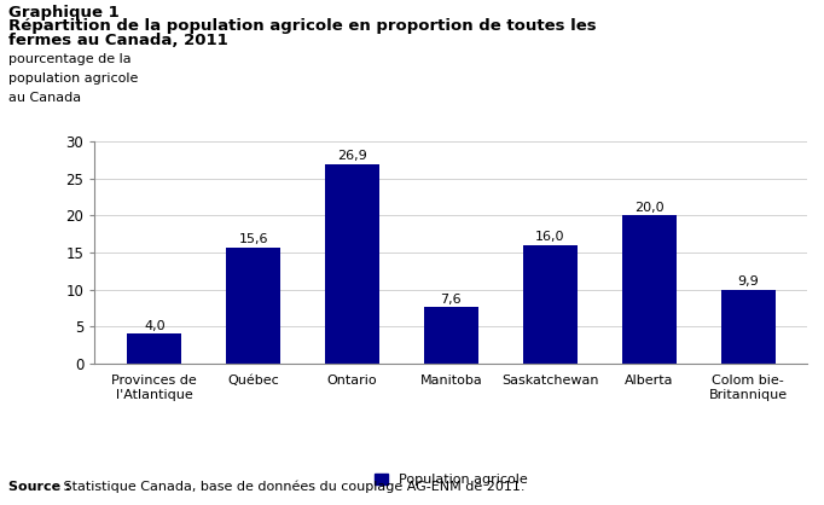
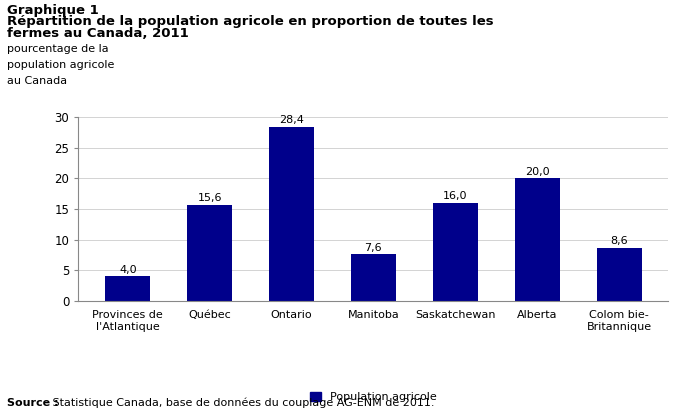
Ontario: 26,9 -> 28,4
Colom bie- Britannique: 9,9 -> 8,6
